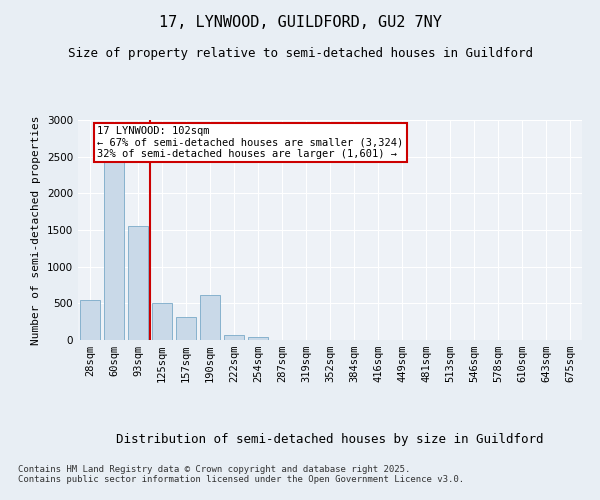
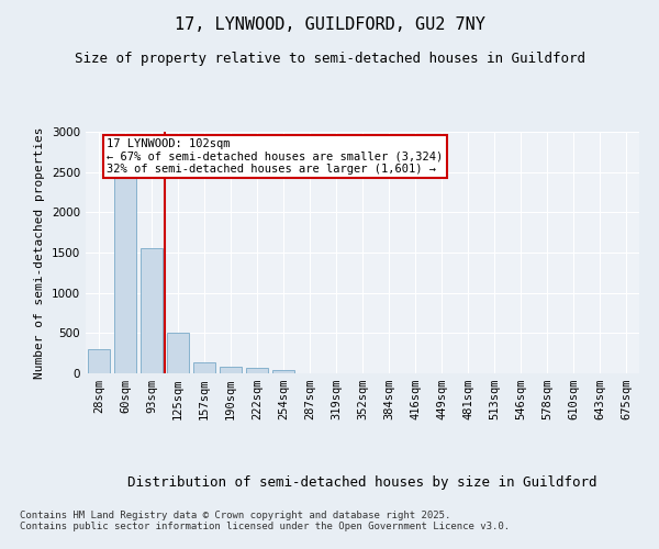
28sqm: 540 -> 300
157sqm: 320 -> 140
190sqm: 620 -> 80
